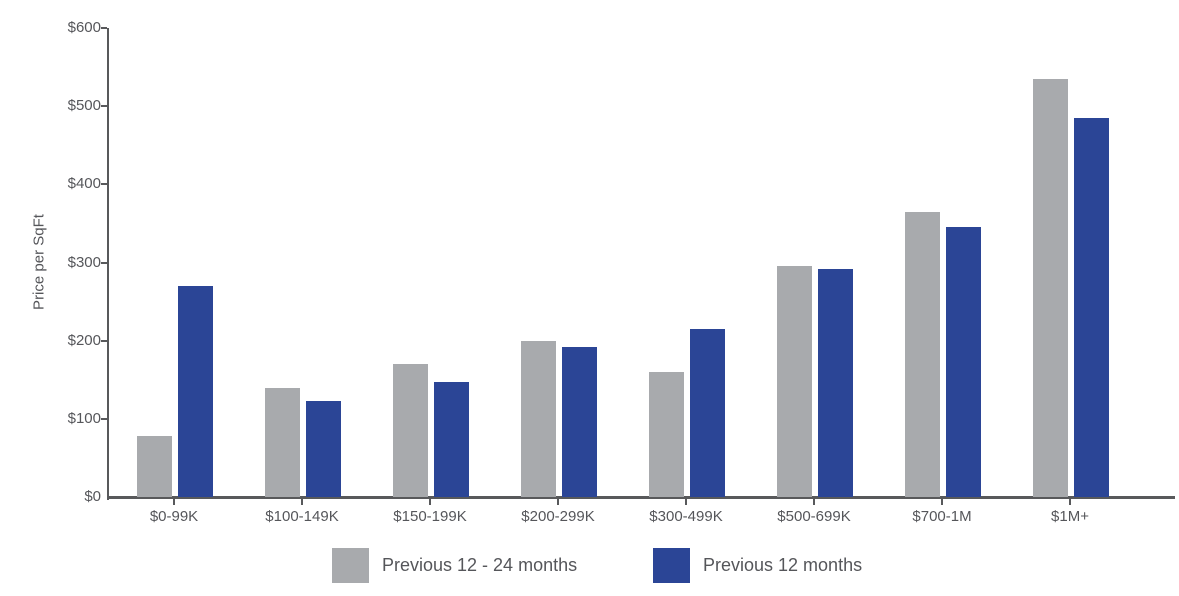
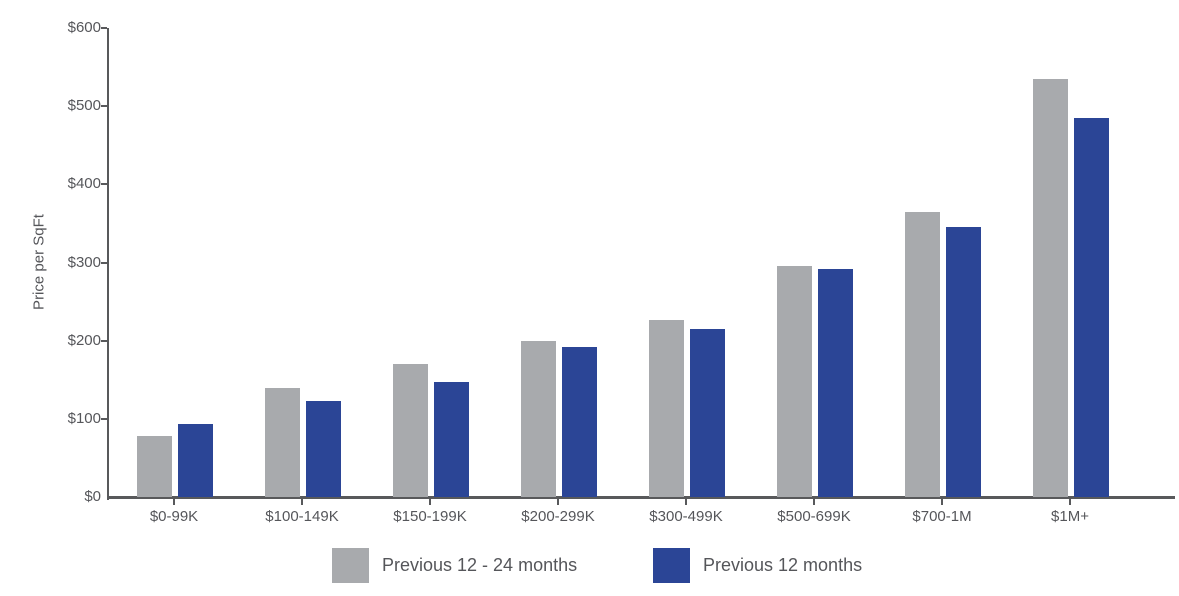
Previous 12 months/$0-99K: $270 -> $90
Previous 12 - 24 months/$300-499K: $160 -> $230
